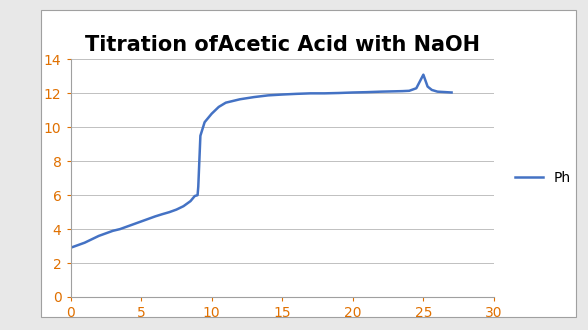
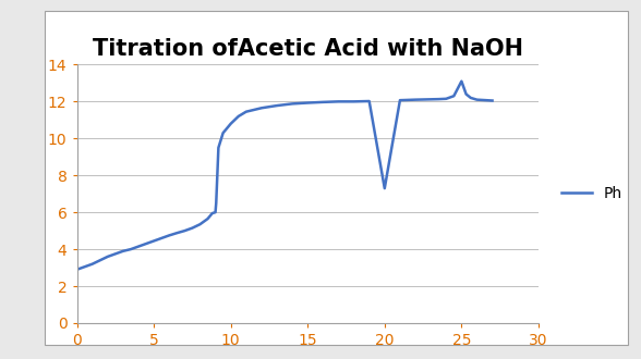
20: 12.1 -> 7.3
